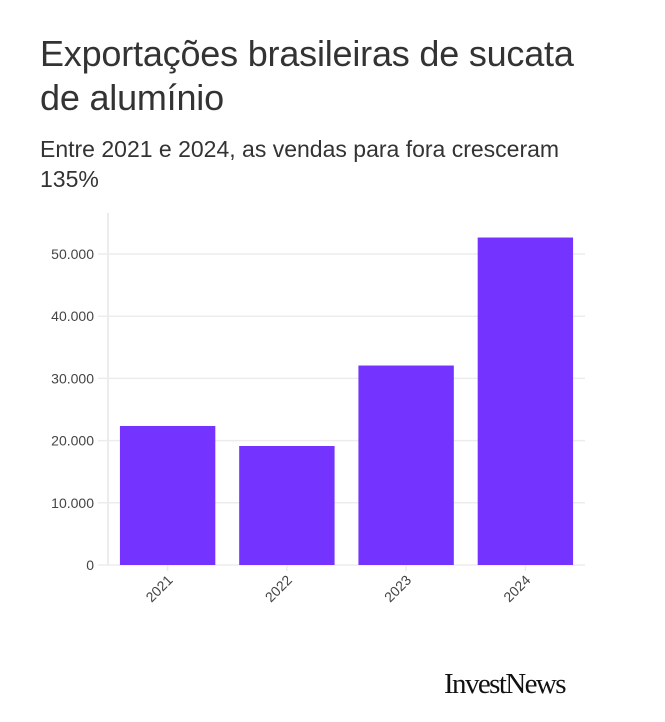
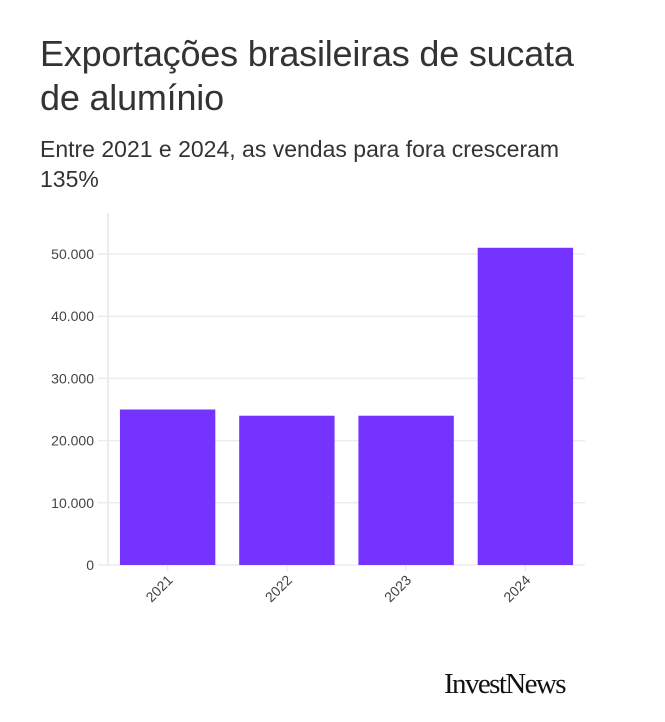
2021: 22000 -> 25000
2022: 19000 -> 24000
2023: 32000 -> 24000
2024: 53000 -> 51000
